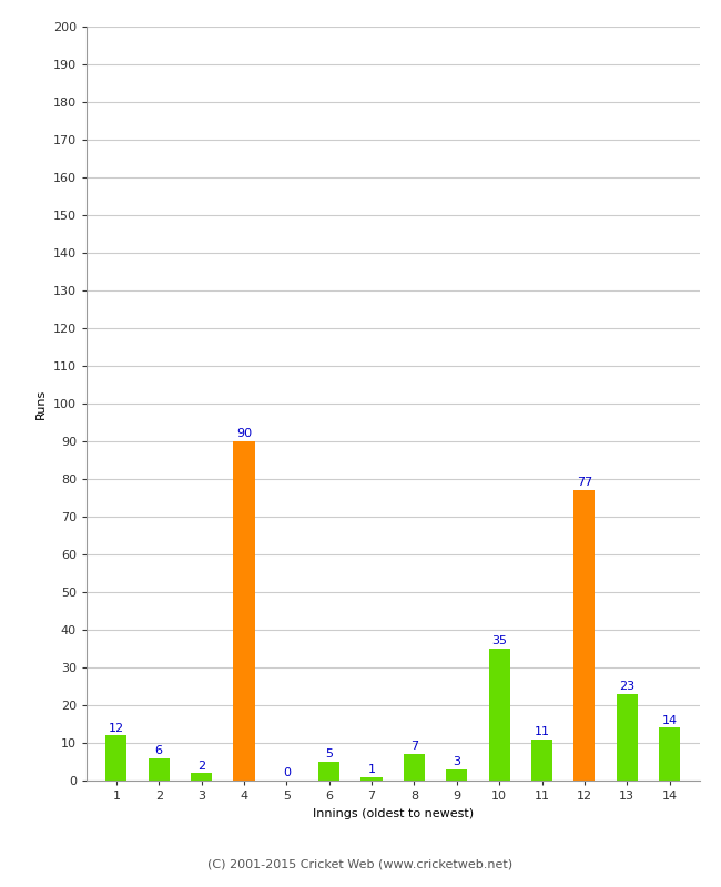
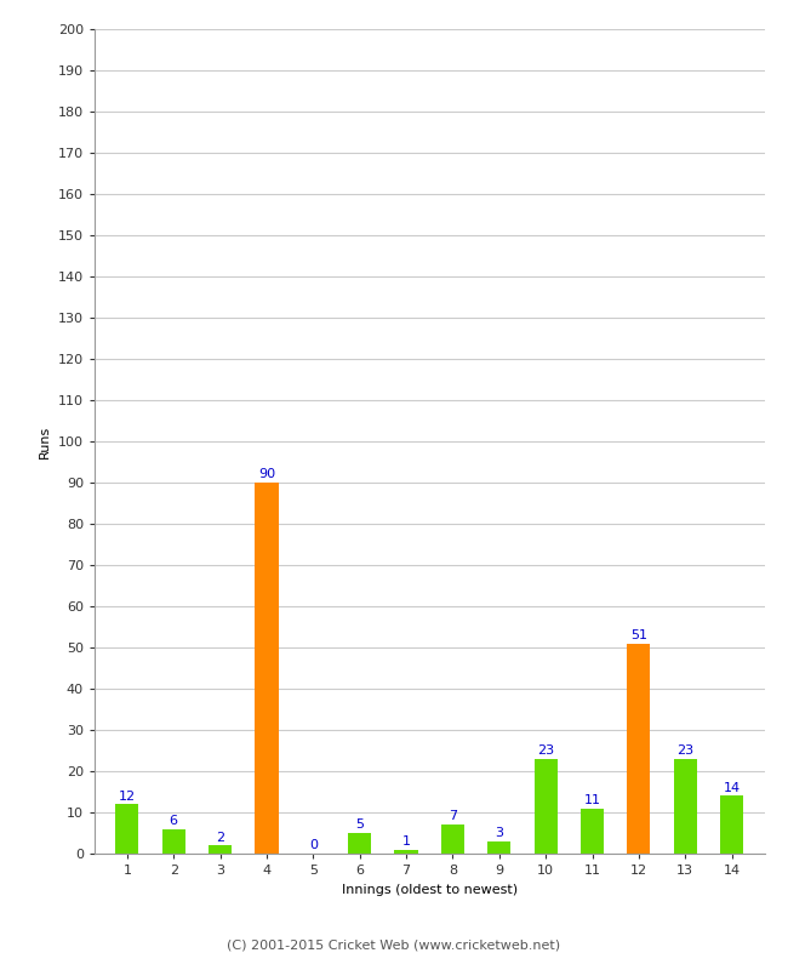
10: 35 -> 23
12: 77 -> 51
